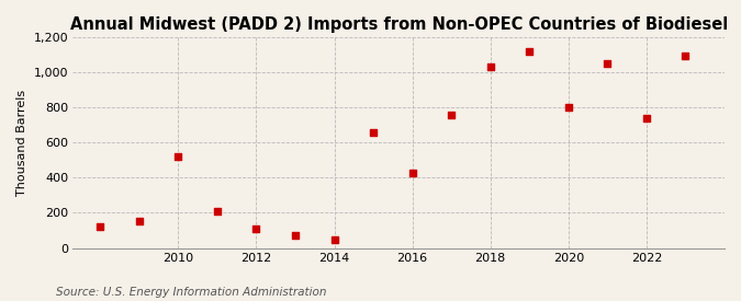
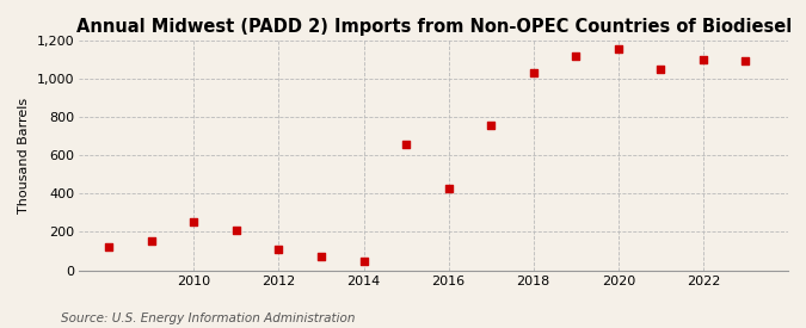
2010: 520 -> 250
2020: 800 -> 1,160
2022: 740 -> 1,100
